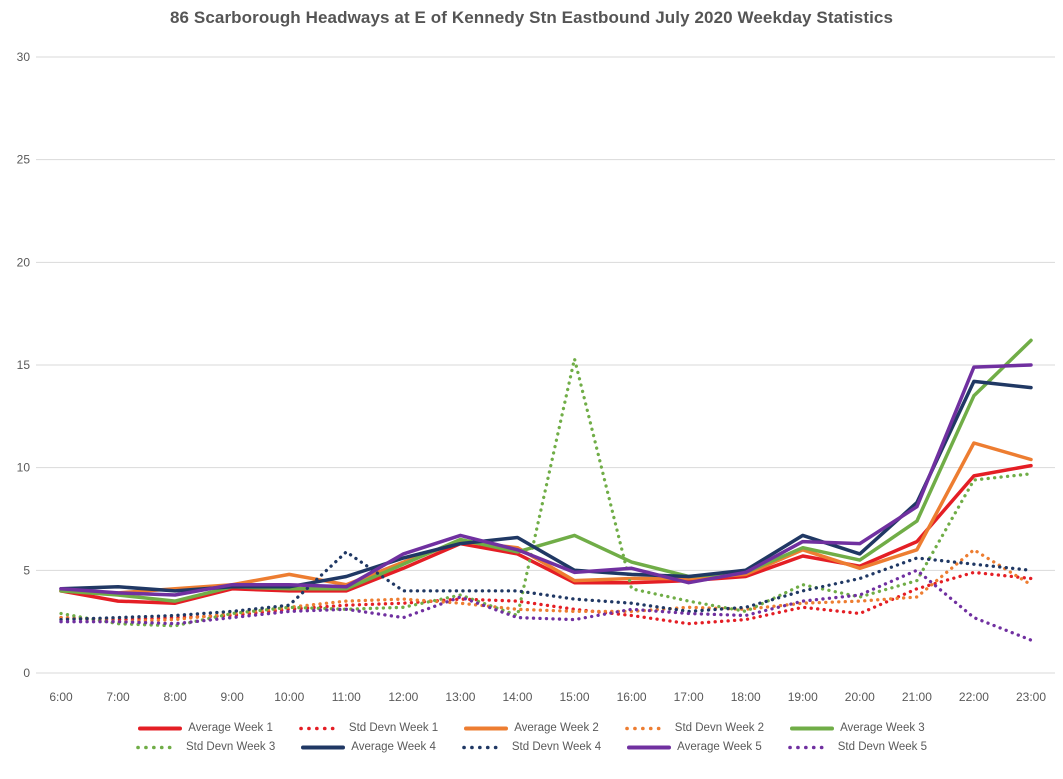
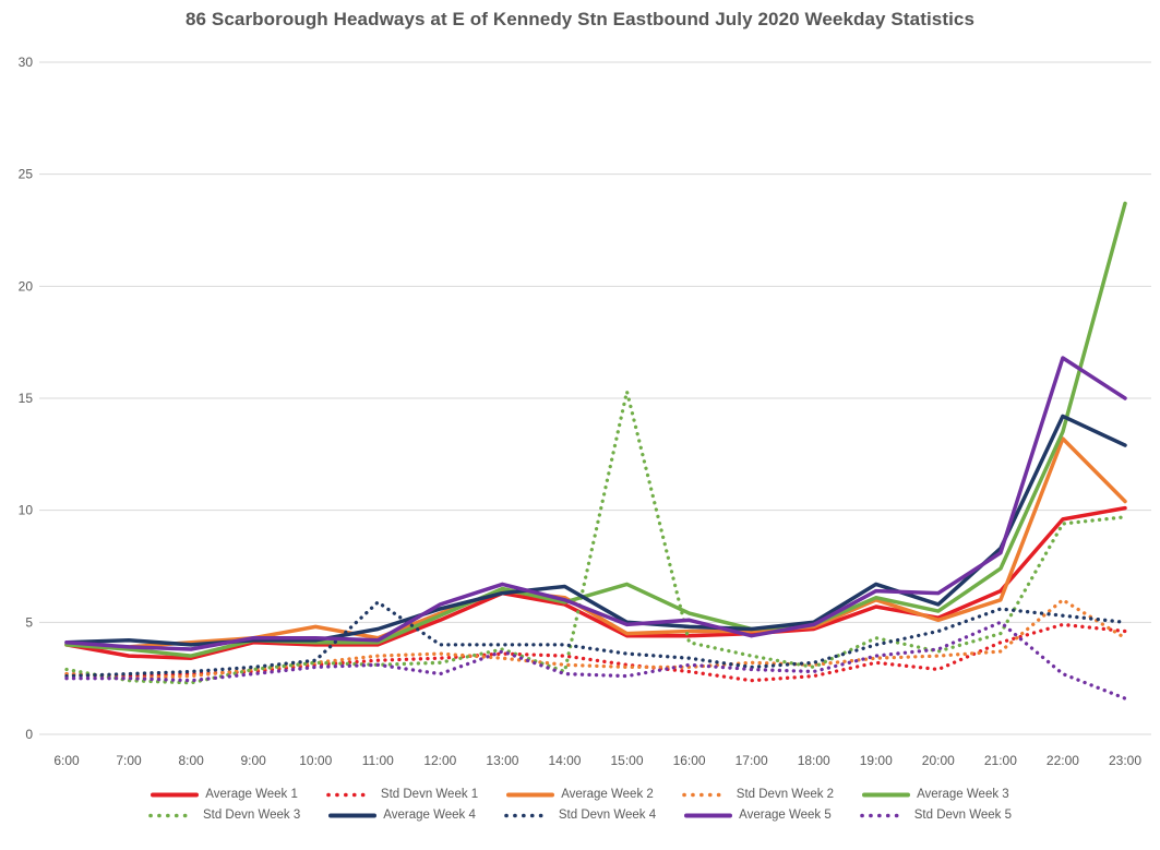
Average Week 2/22:00: 11.2 -> 13.2
Average Week 5/22:00: 14.9 -> 16.8
Average Week 3/23:00: 16.2 -> 23.7
Average Week 4/23:00: 13.9 -> 12.9
